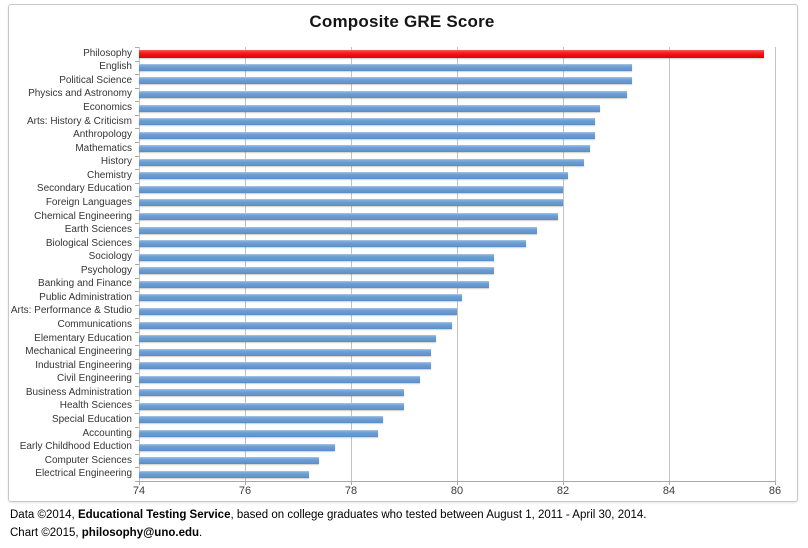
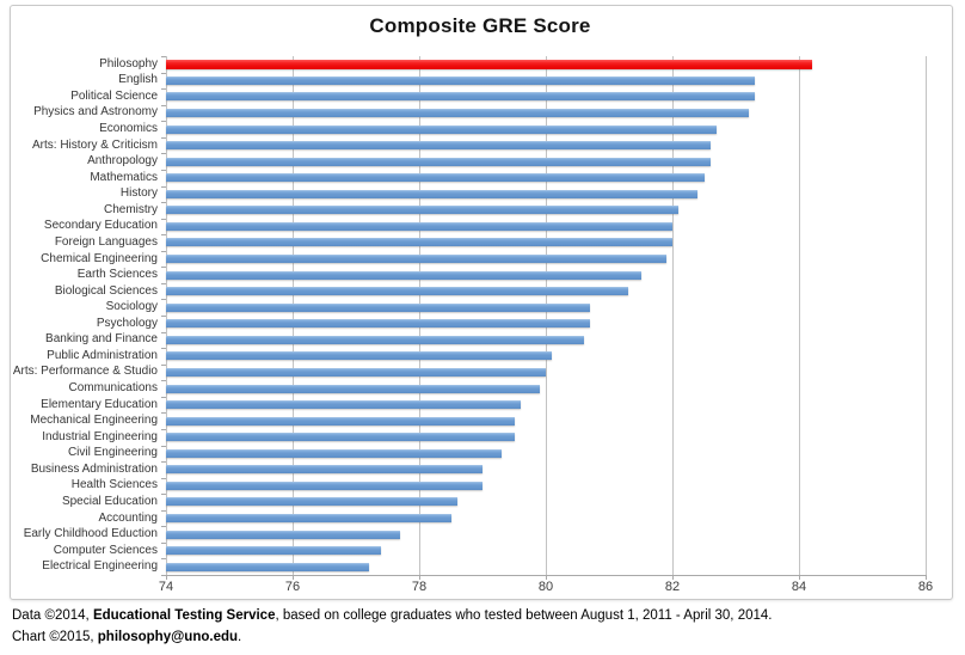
Philosophy: 85.8 -> 84.2
